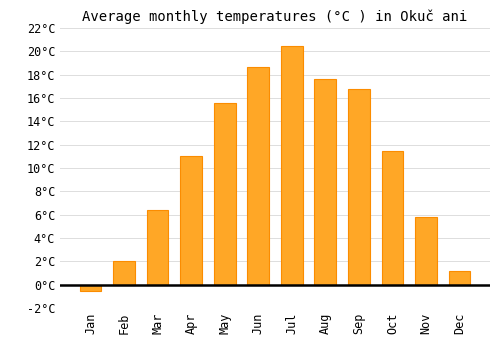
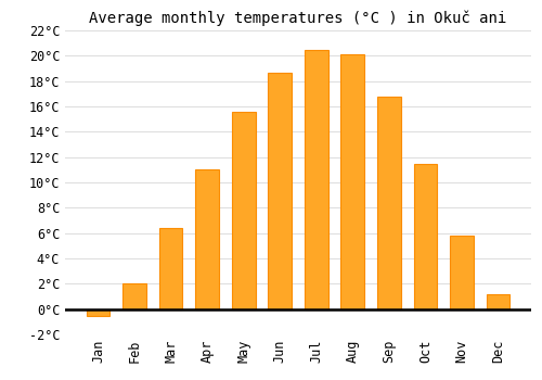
Aug: 17.6°C -> 20.1°C
